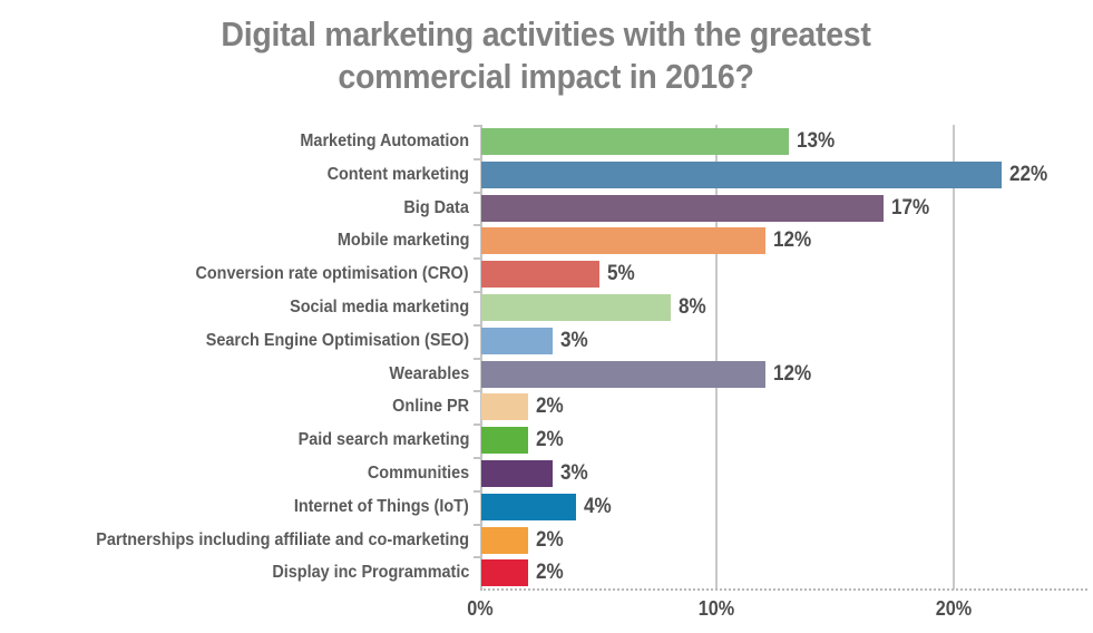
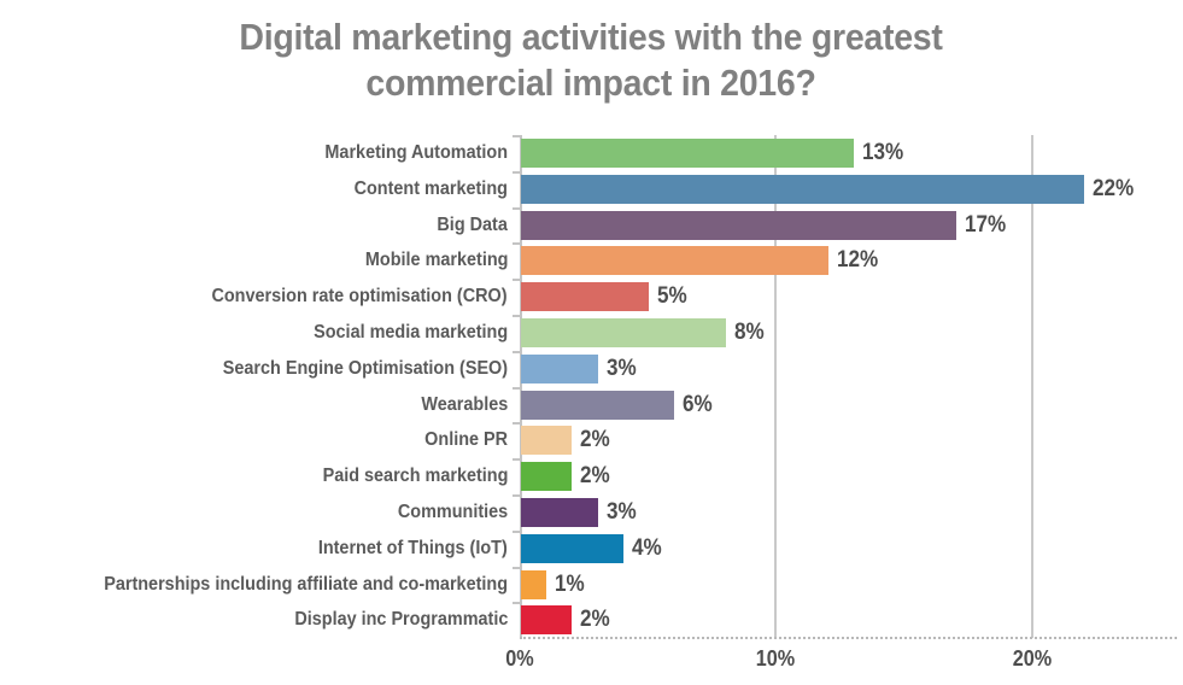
Wearables: 12% -> 6%
Partnerships including affiliate and co-marketing: 2% -> 1%
